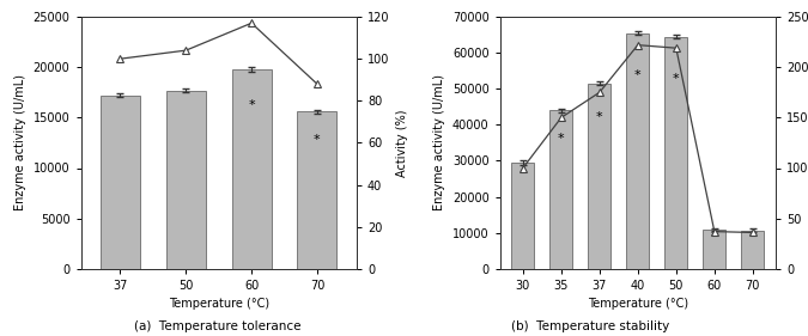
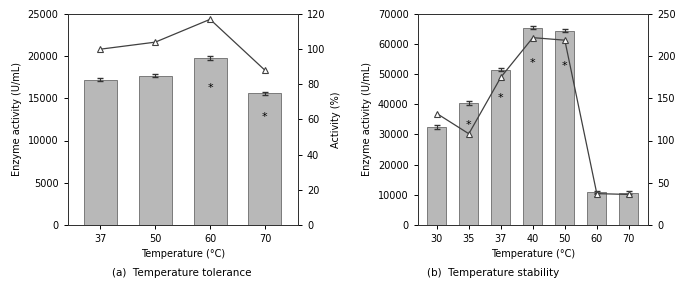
Enzyme activity (U/mL)/30: 29500 -> 32500
Activity (%)/30: 100 -> 132
Enzyme activity (U/mL)/35: 44000 -> 40500
Activity (%)/35: 150 -> 108
